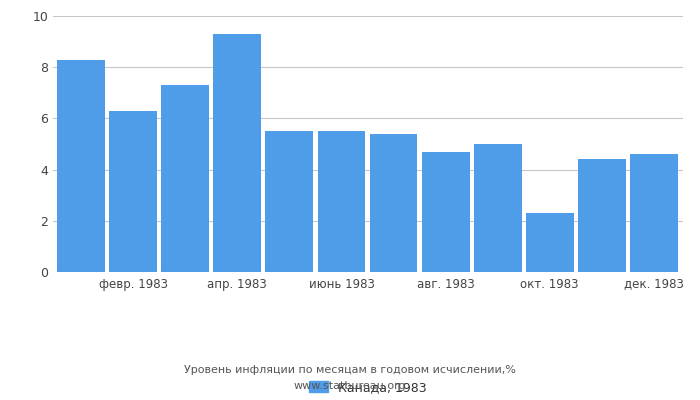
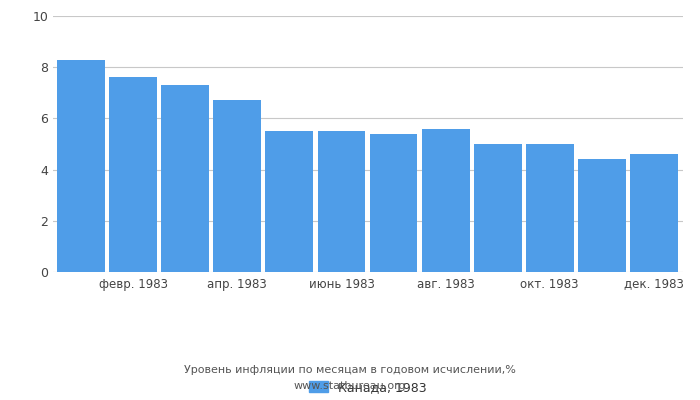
февр. 1983: 6.3 -> 7.6
апр. 1983: 9.3 -> 6.7
авг. 1983: 4.7 -> 5.6
окт. 1983: 2.3 -> 5.0
